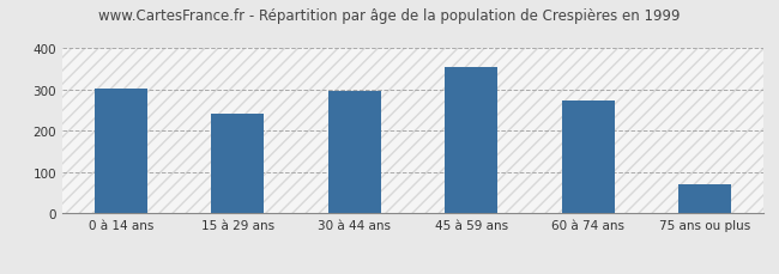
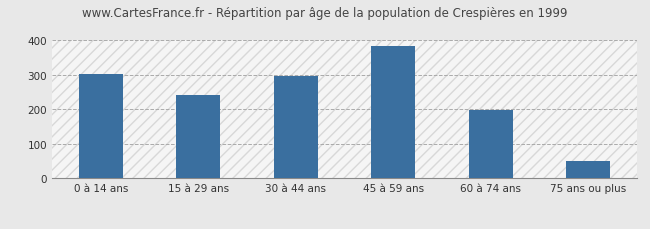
45 à 59 ans: 355 -> 383
60 à 74 ans: 275 -> 198
75 ans ou plus: 70 -> 51
